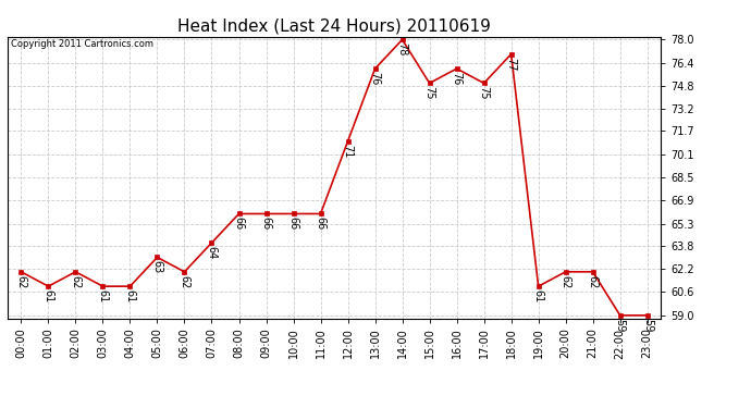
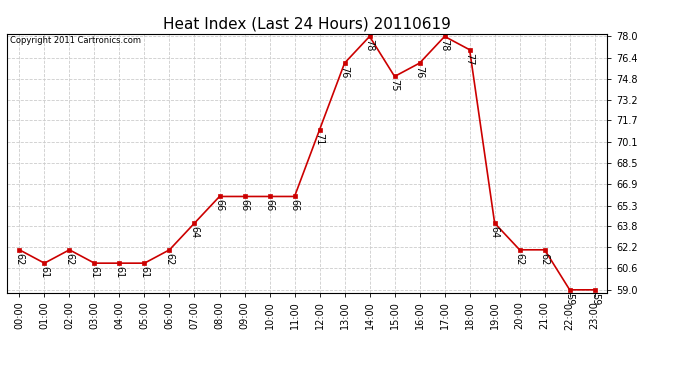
05:00: 63 -> 61
17:00: 75 -> 78
19:00: 61 -> 64
